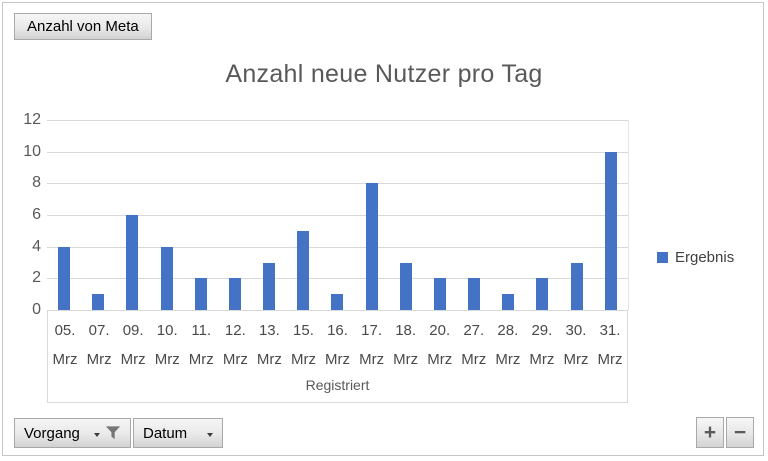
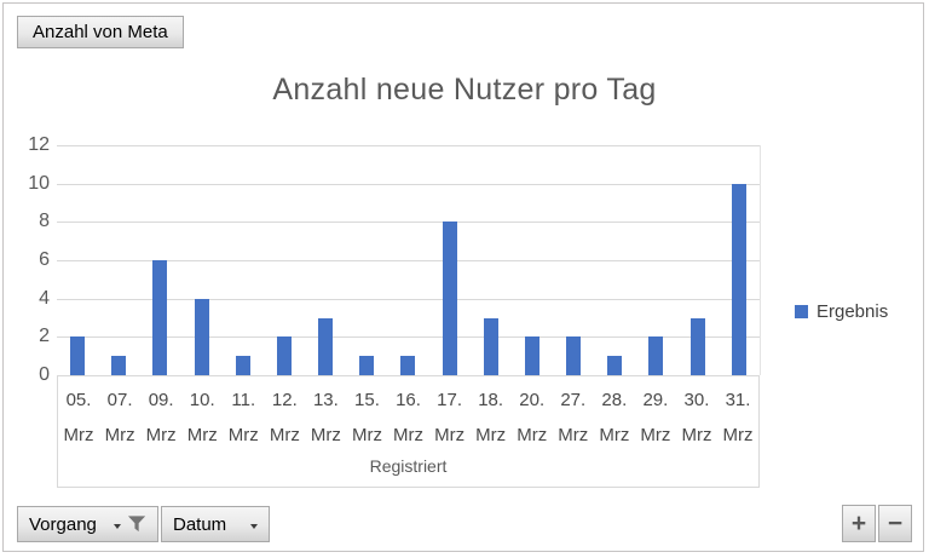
05. Mrz: 4 -> 2
11. Mrz: 2 -> 1
15. Mrz: 5 -> 1
